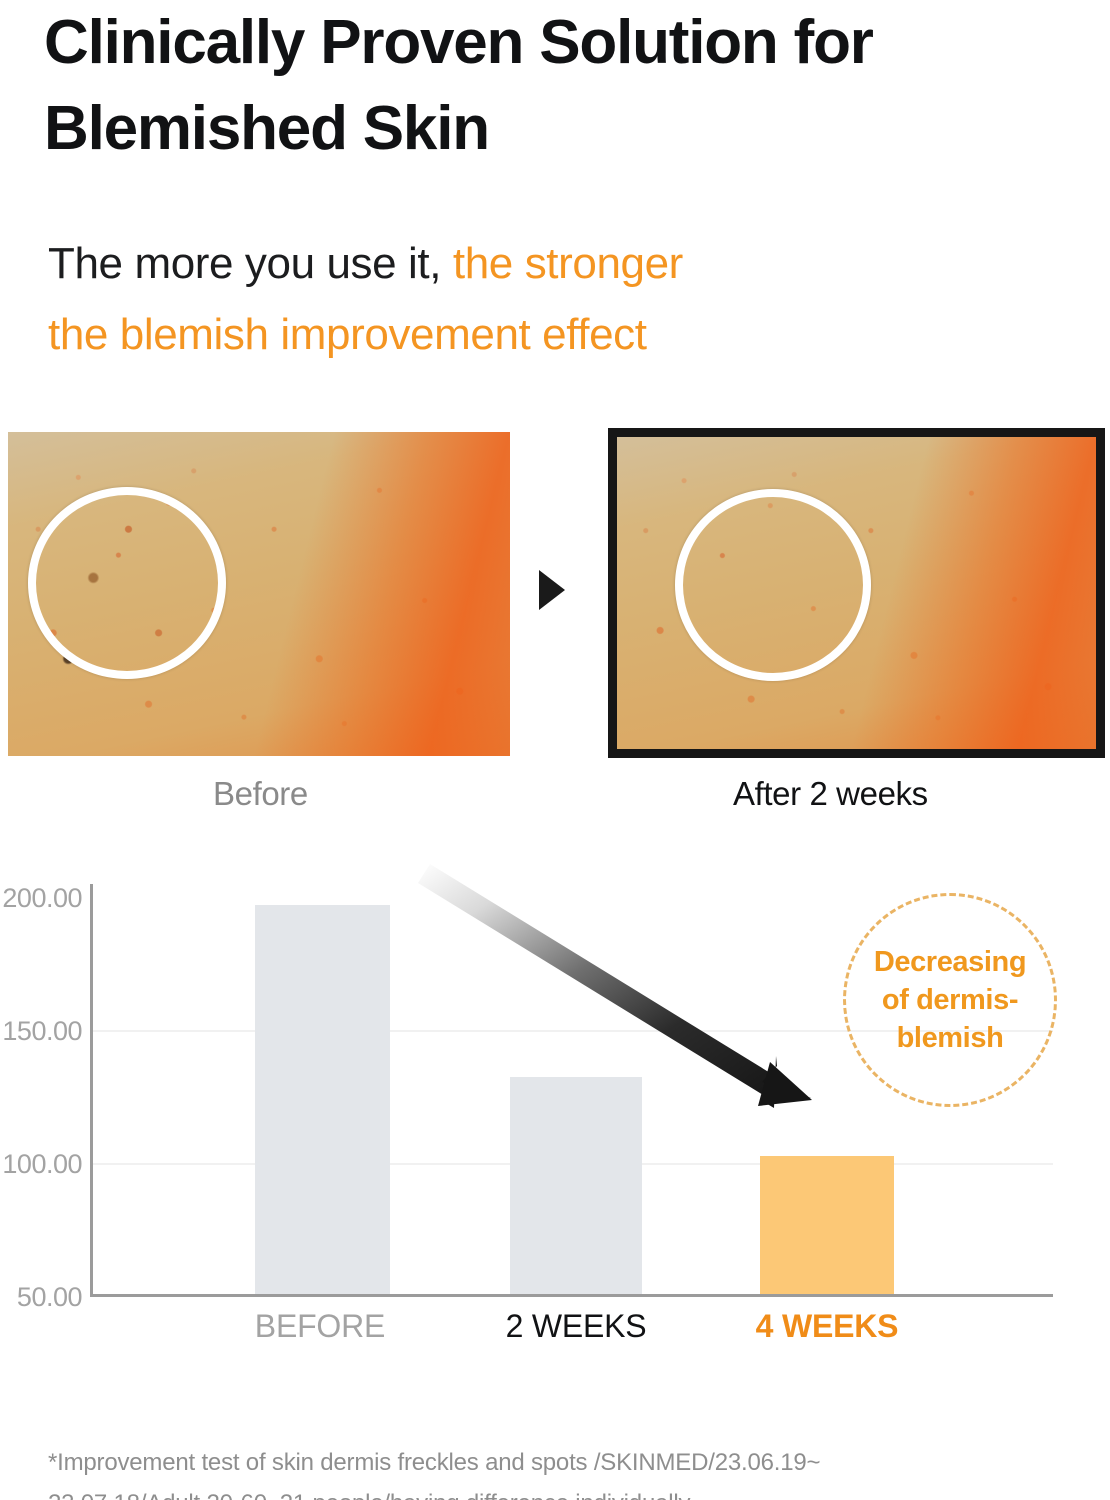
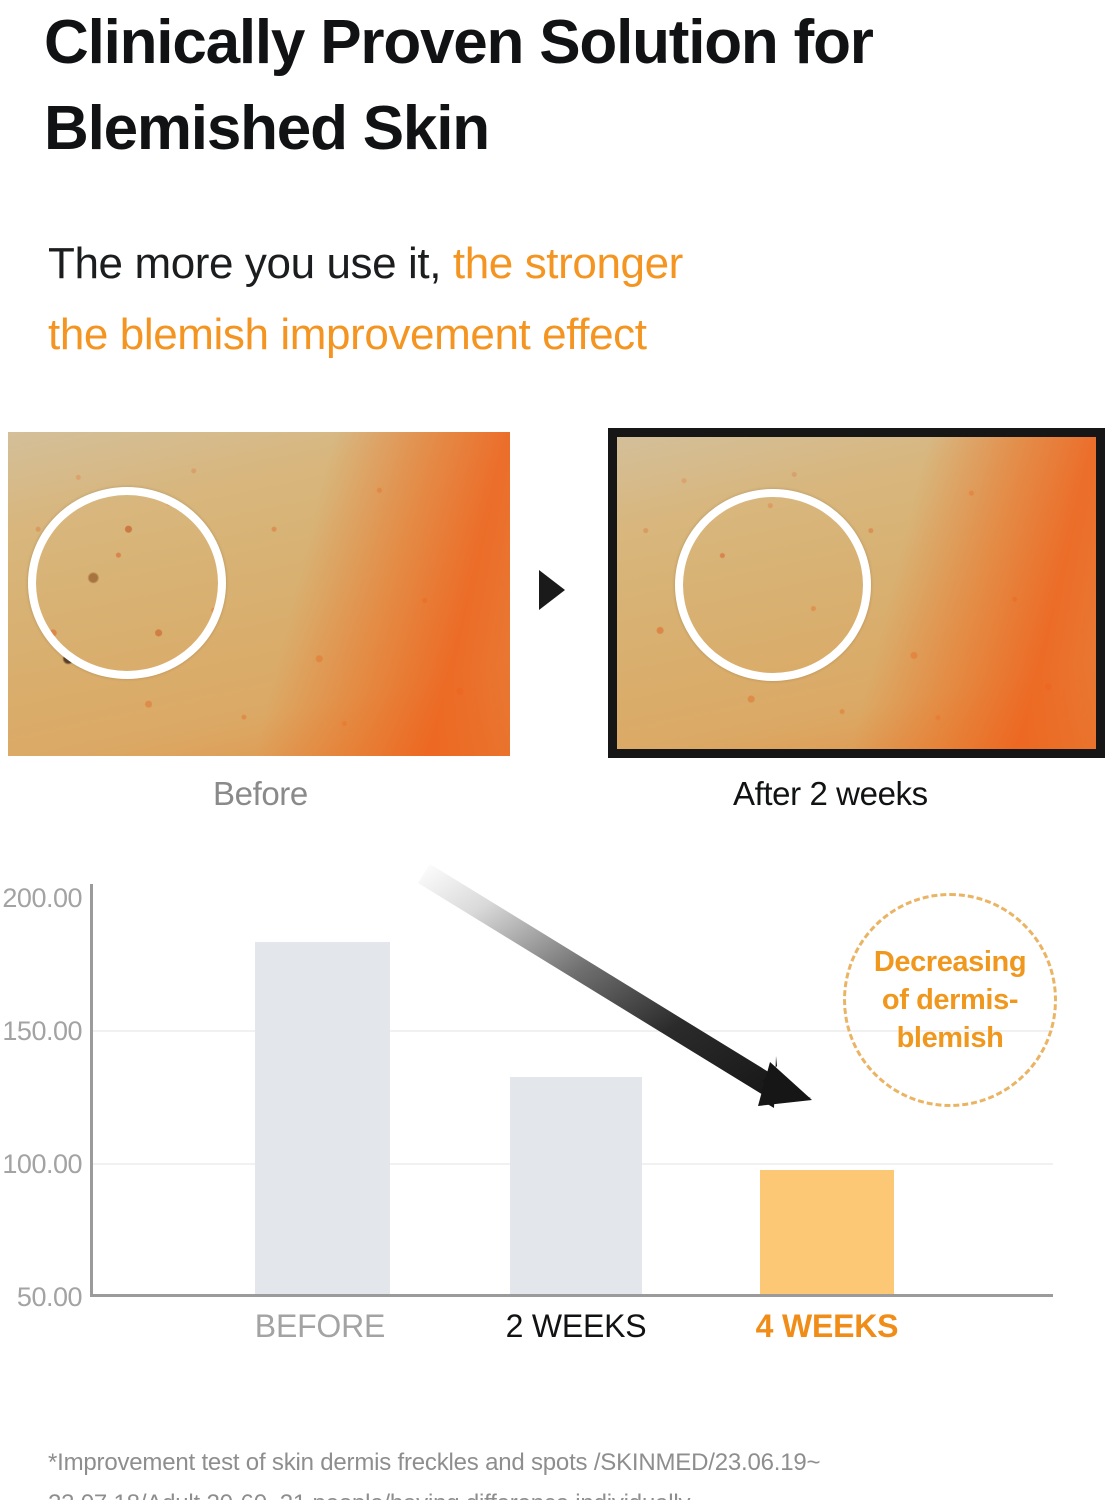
BEFORE: 197 -> 183
4 WEEKS: 102 -> 97
